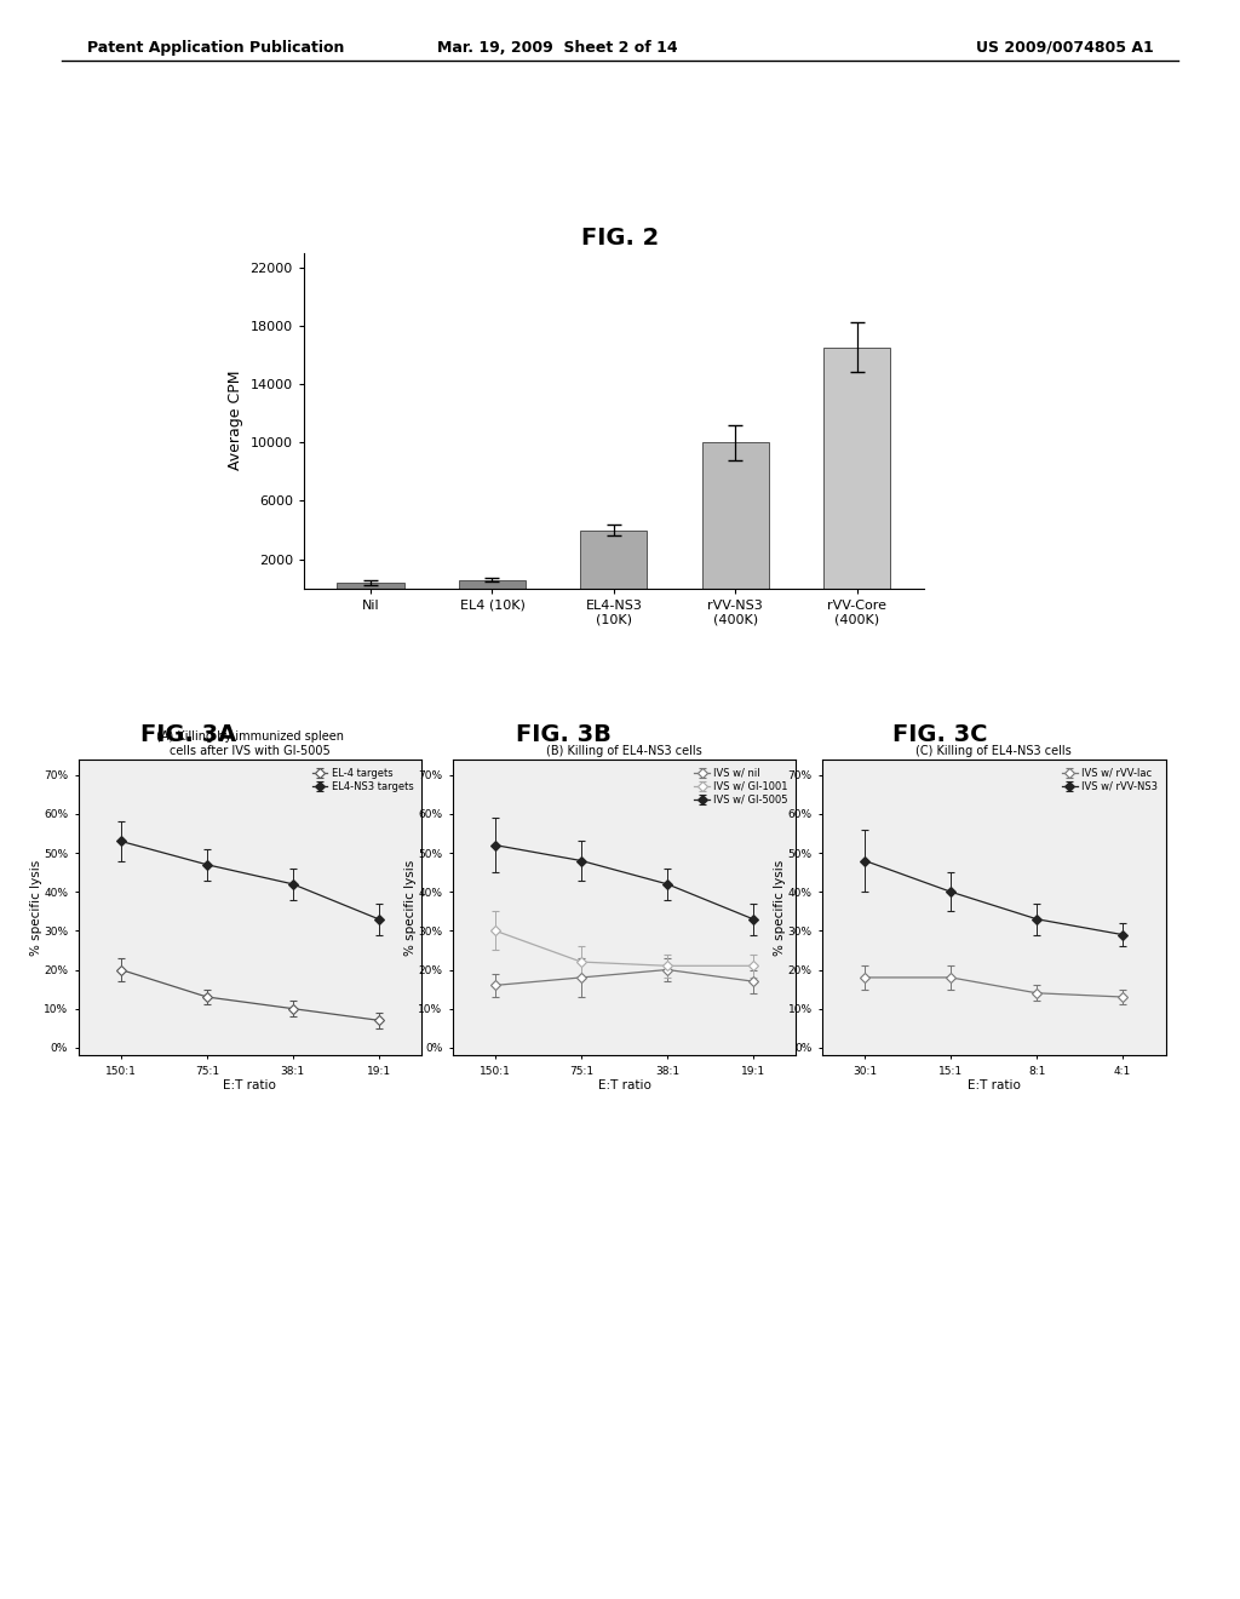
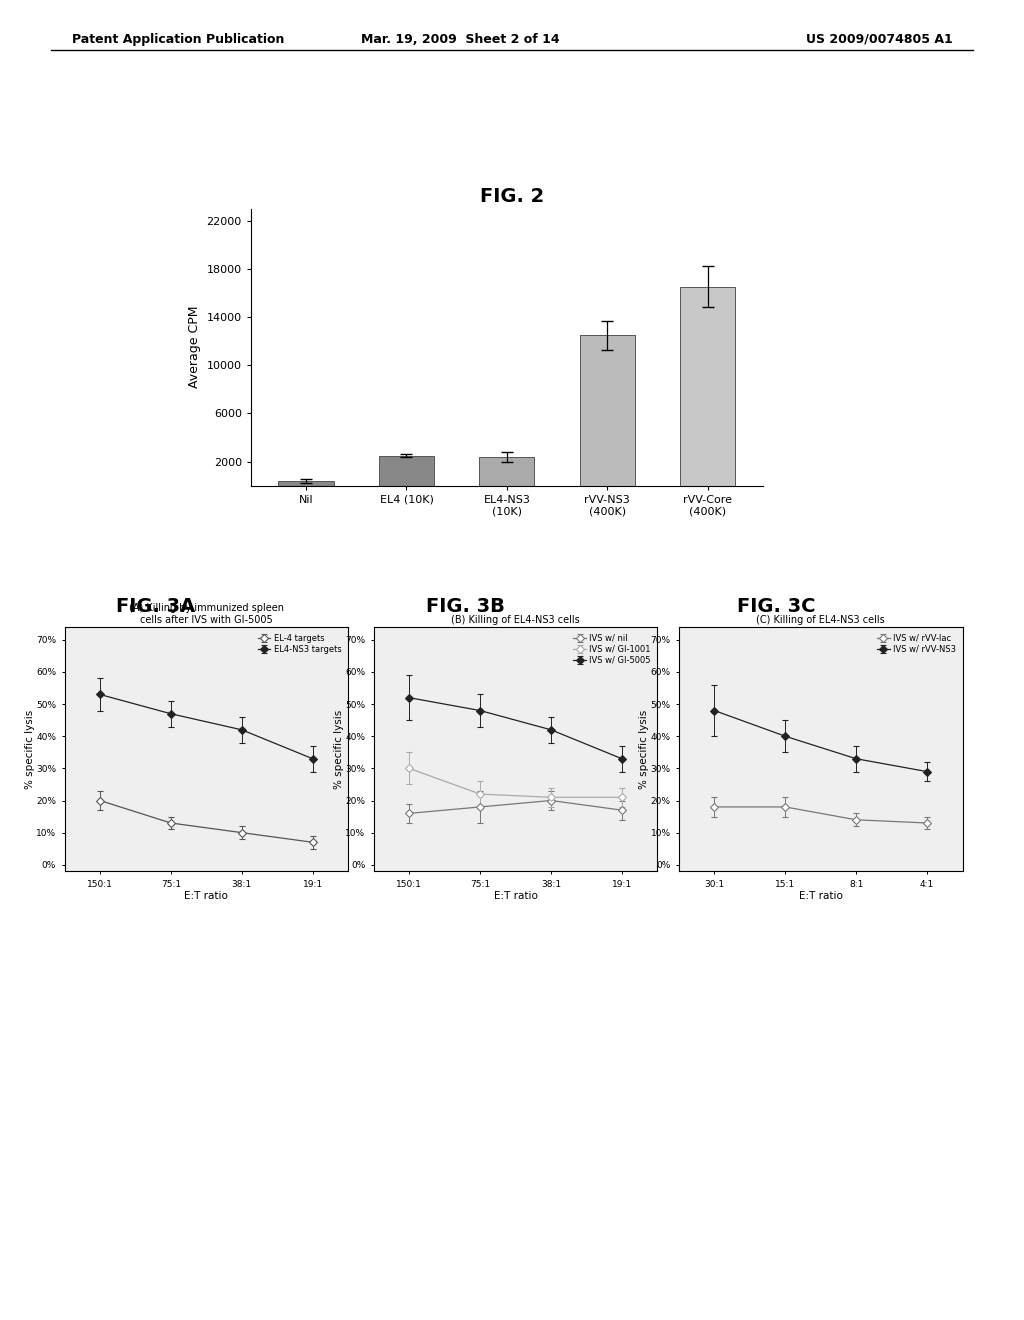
EL4 (10K): 600 -> 2500
EL4-NS3 (10K): 4000 -> 2400
rVV-NS3 (400K): 10000 -> 12500
